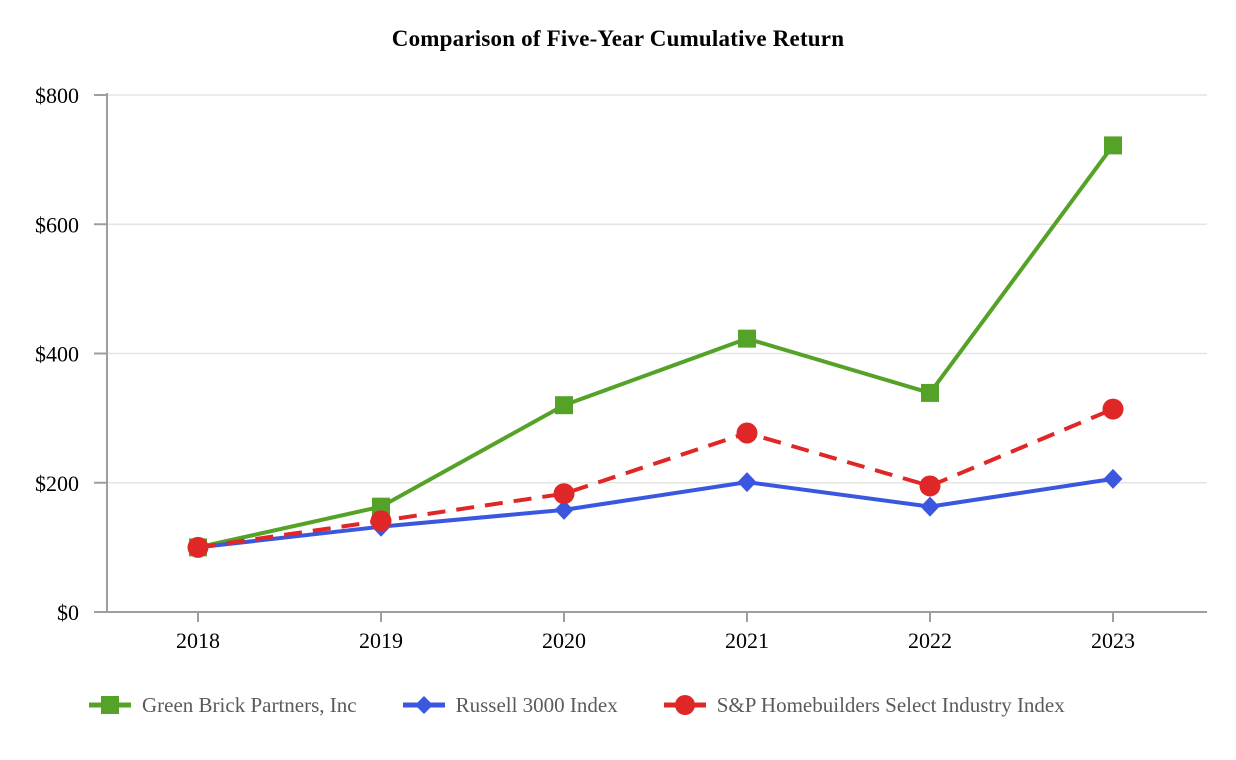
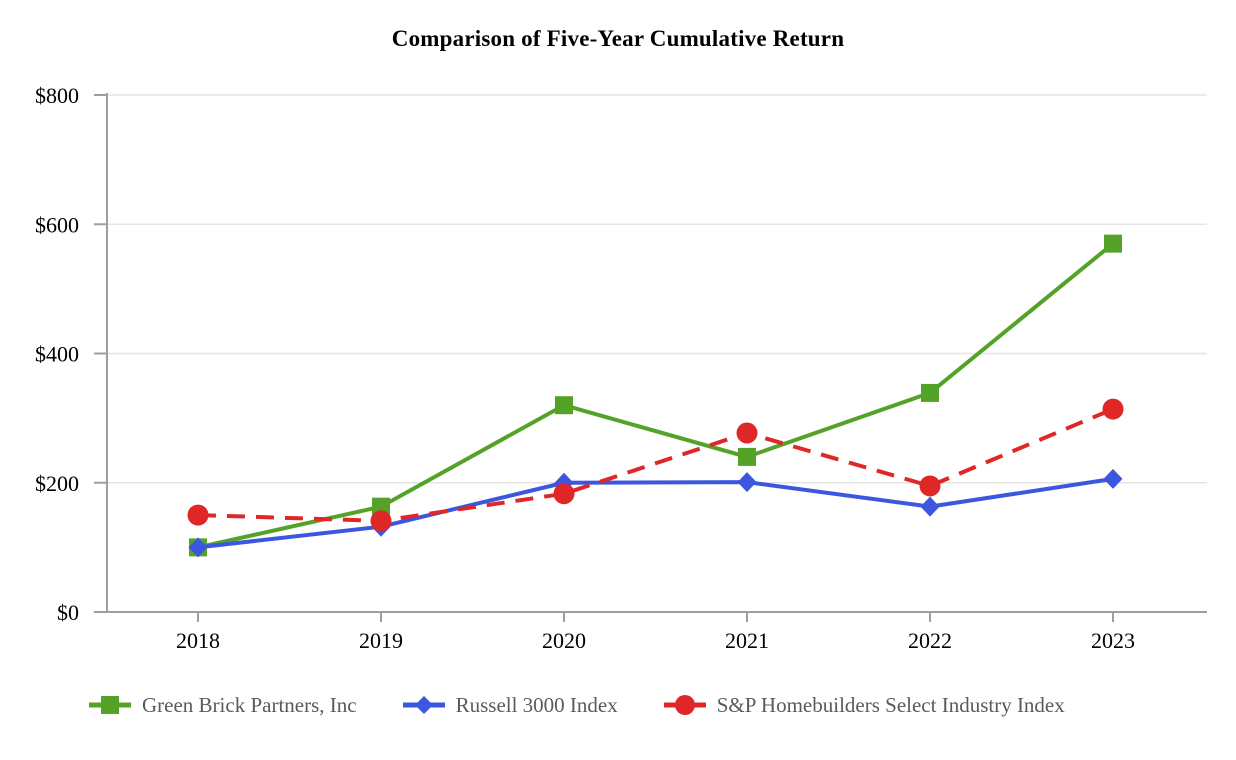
S&P Homebuilders Select Industry Index/2018: $100 -> $150
Russell 3000 Index/2020: $160 -> $200
Green Brick Partners, Inc/2021: $420 -> $240
Green Brick Partners, Inc/2023: $720 -> $570
